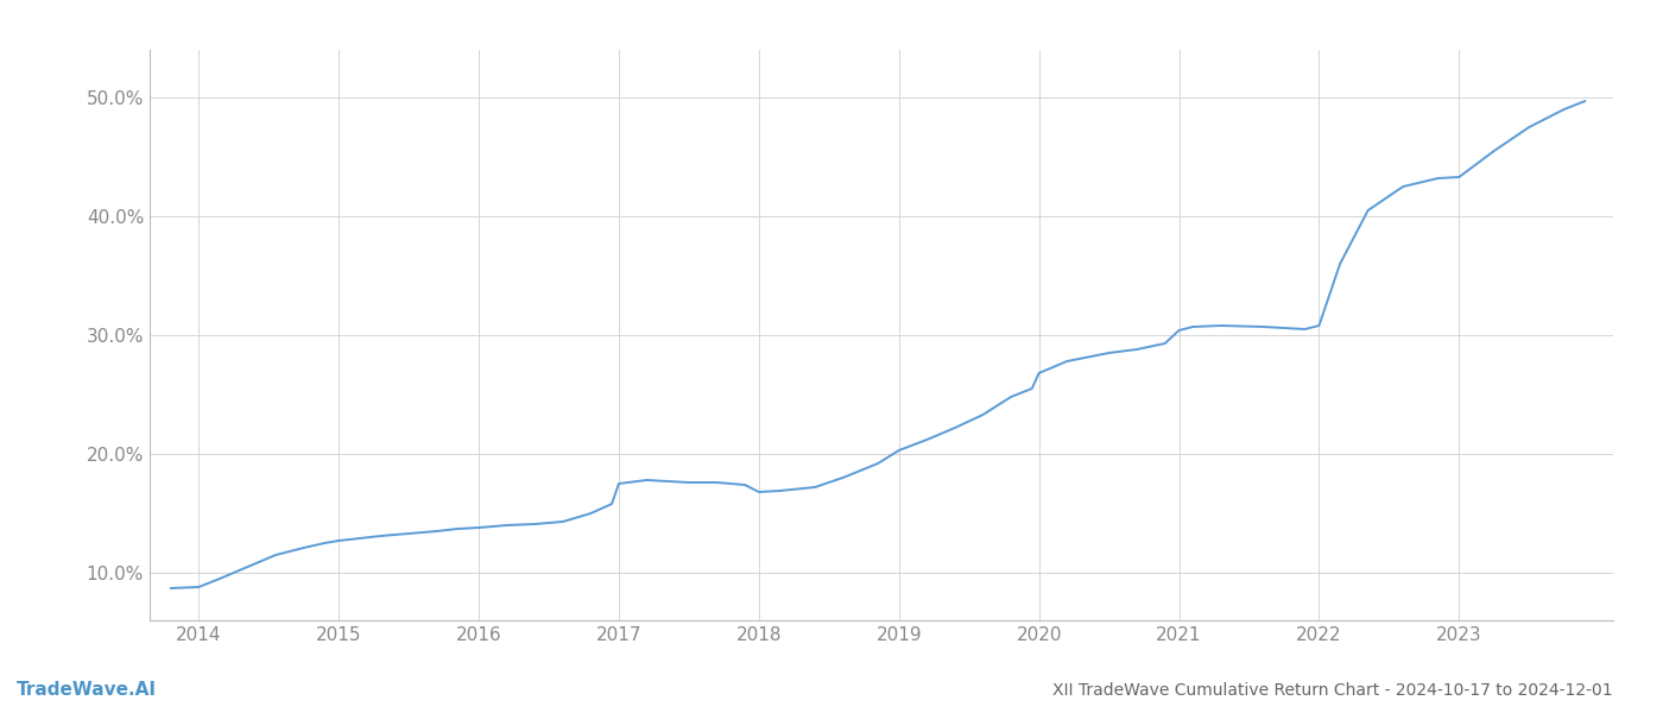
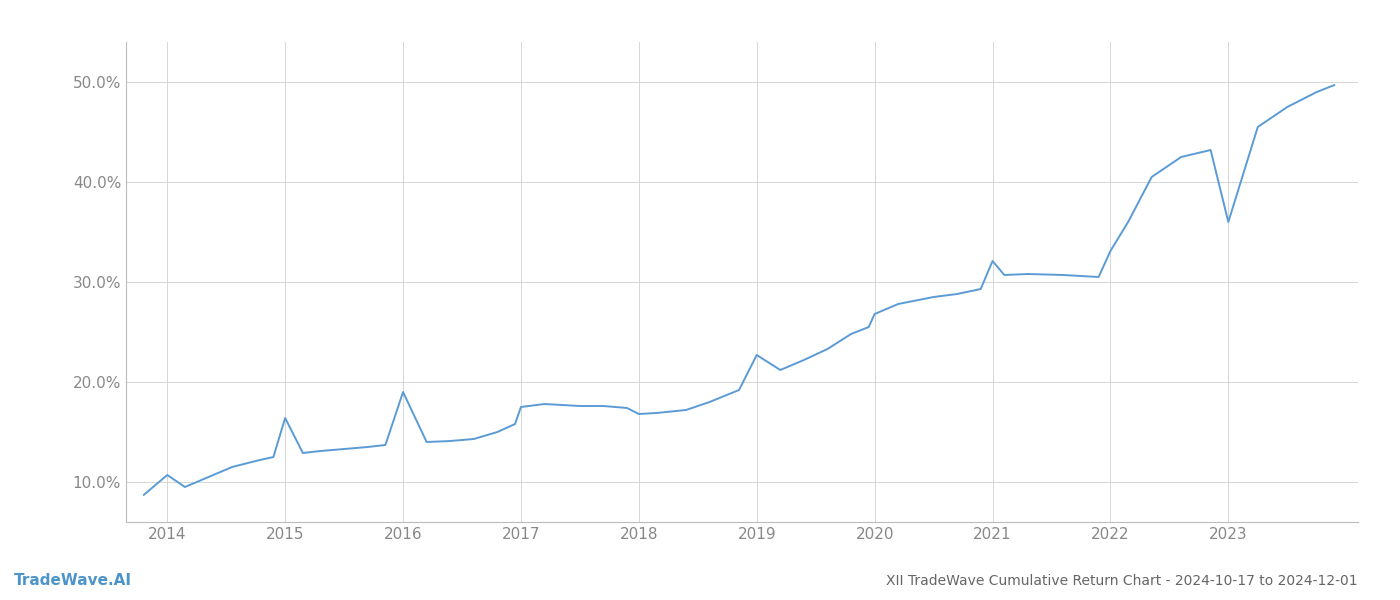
2014: 8.8% -> 10.7%
2015: 12.7% -> 16.4%
2016: 13.8% -> 19.0%
2019: 20.3% -> 22.7%
2021: 30.4% -> 32.1%
2022: 30.8% -> 33.1%
2023: 43.3% -> 36.0%
